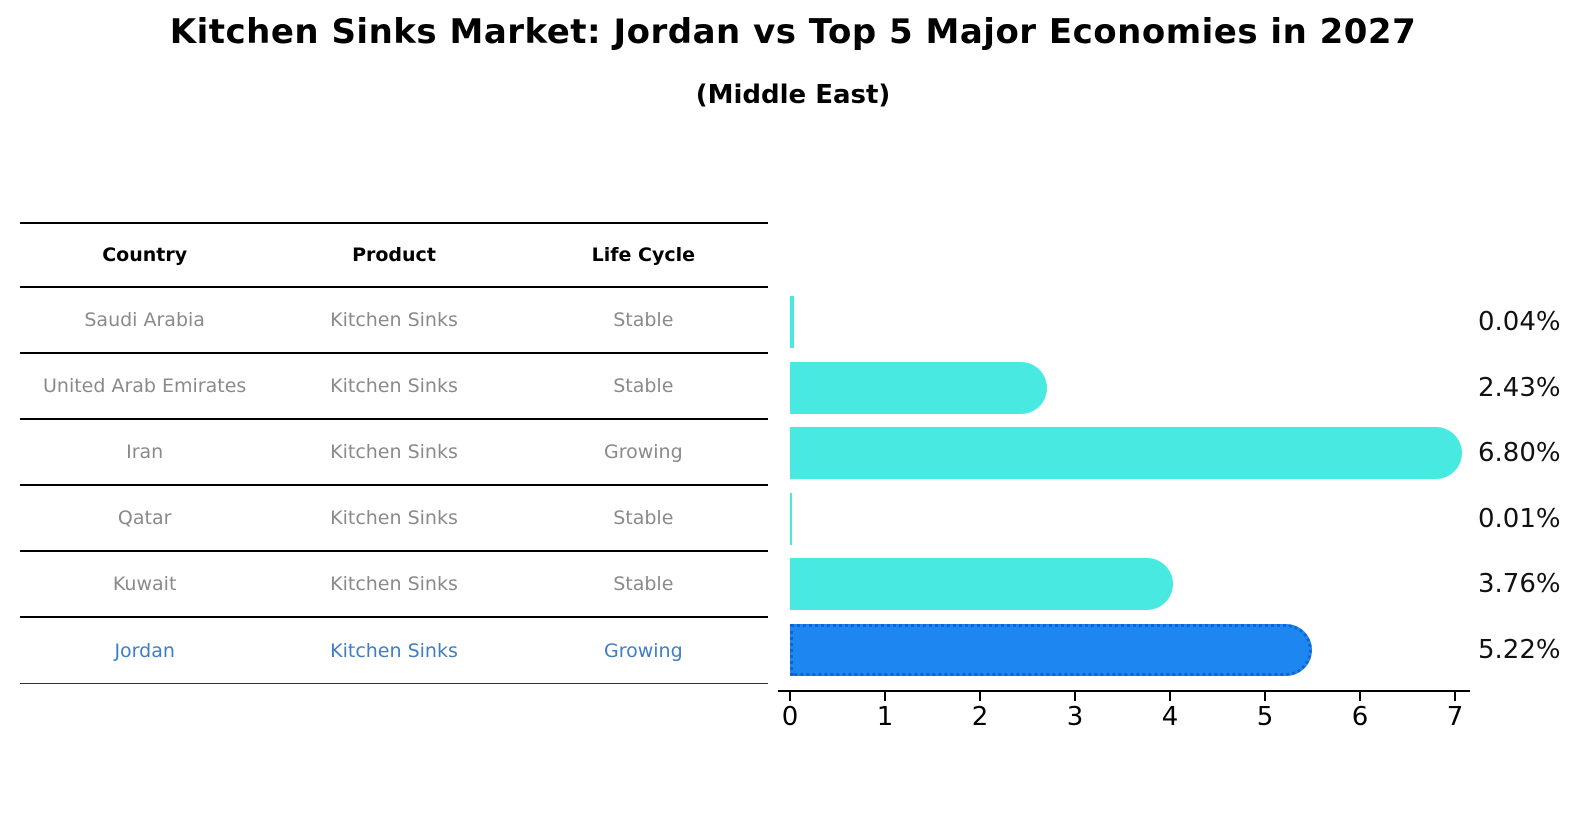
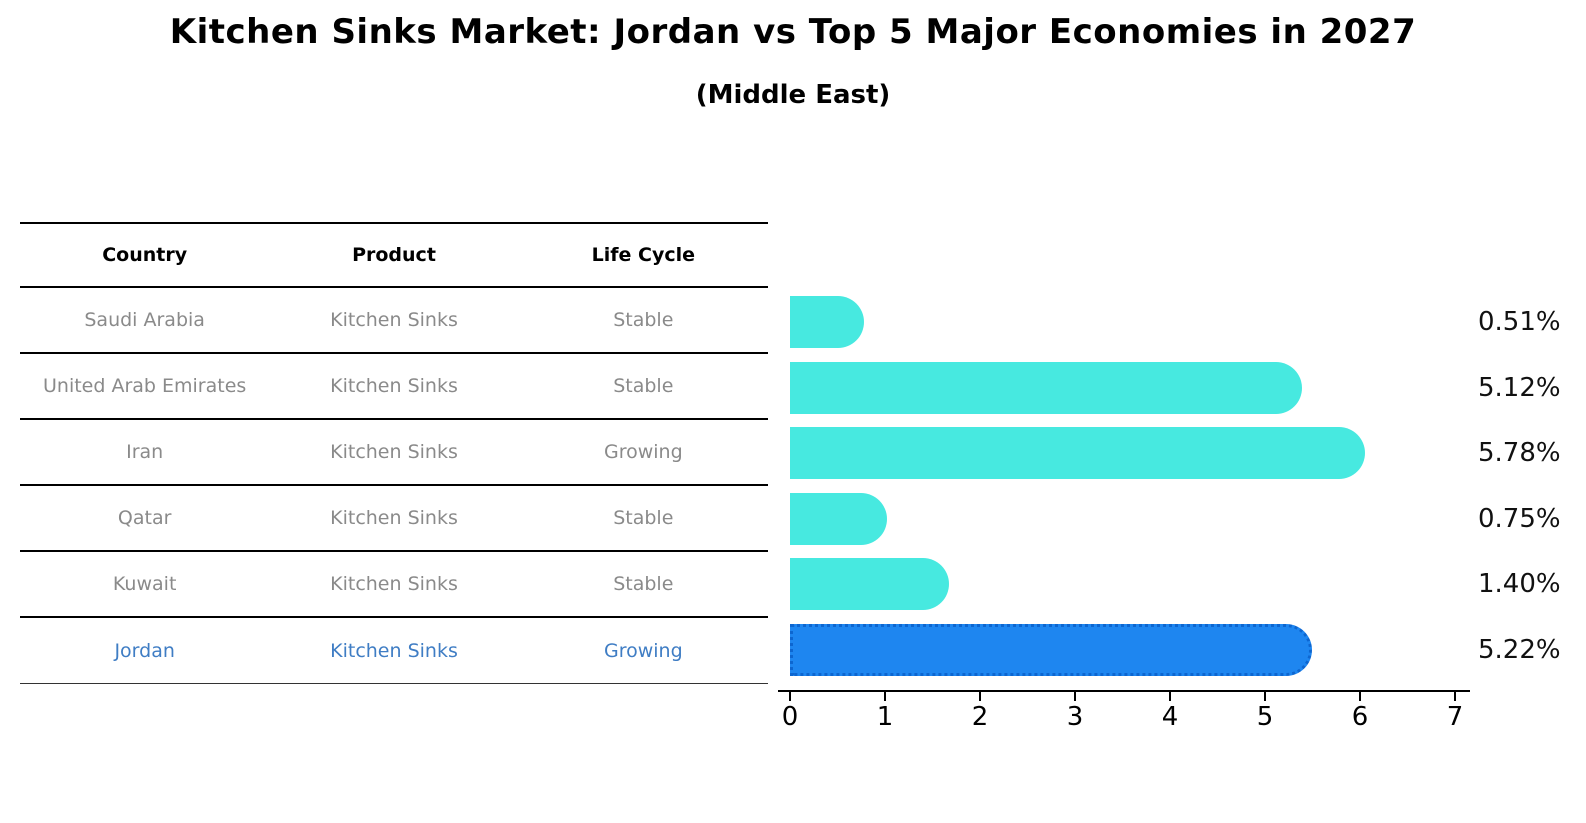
Saudi Arabia: 0.04% -> 0.51%
United Arab Emirates: 2.43% -> 5.12%
Iran: 6.80% -> 5.78%
Qatar: 0.01% -> 0.75%
Kuwait: 3.76% -> 1.40%
